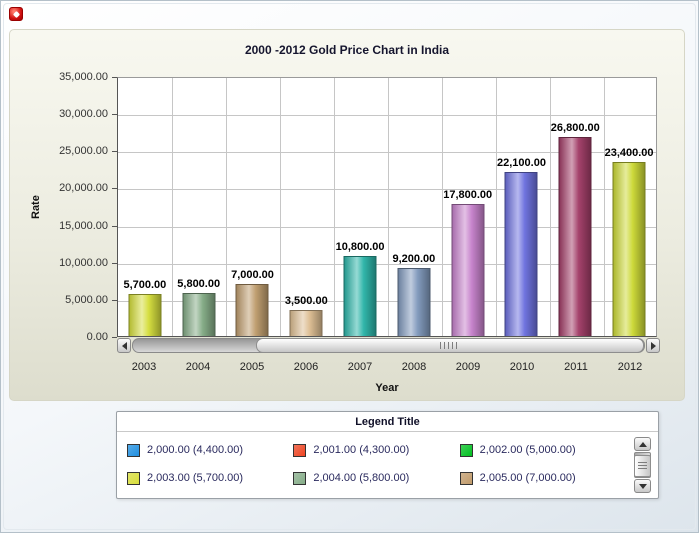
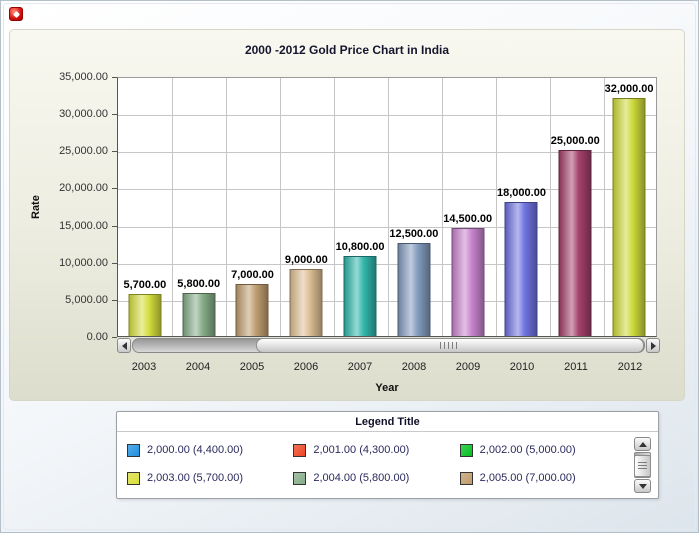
2006: 3,500.00 -> 9,000.00
2008: 9,200.00 -> 12,500.00
2009: 17,800.00 -> 14,500.00
2010: 22,100.00 -> 18,000.00
2011: 26,800.00 -> 25,000.00
2012: 23,400.00 -> 32,000.00
